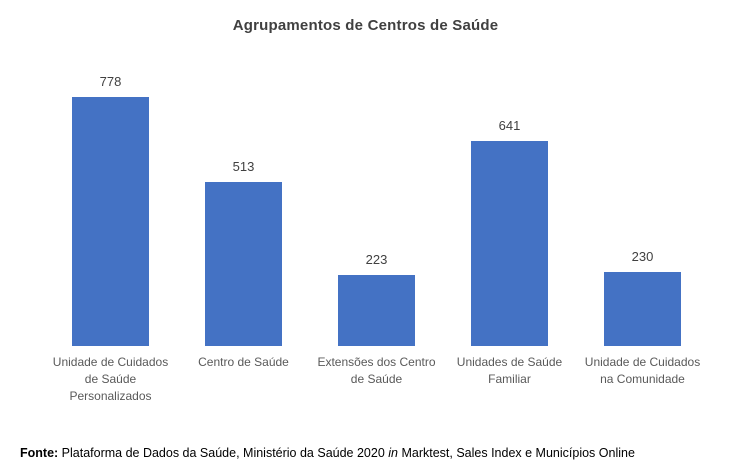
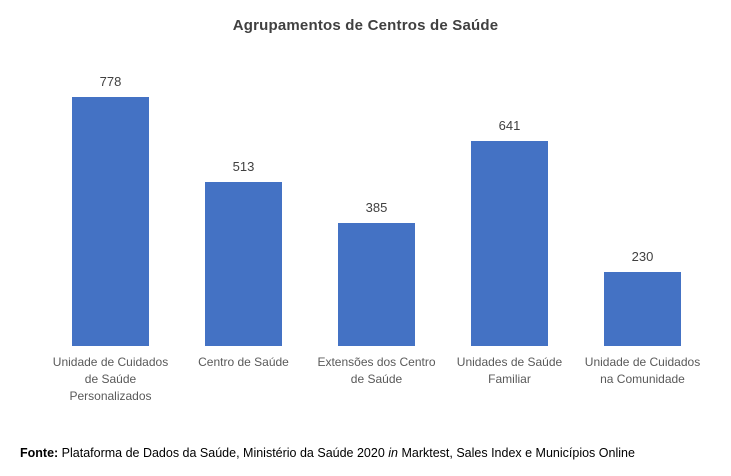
Extensões dos Centro de Saúde: 223 -> 385
